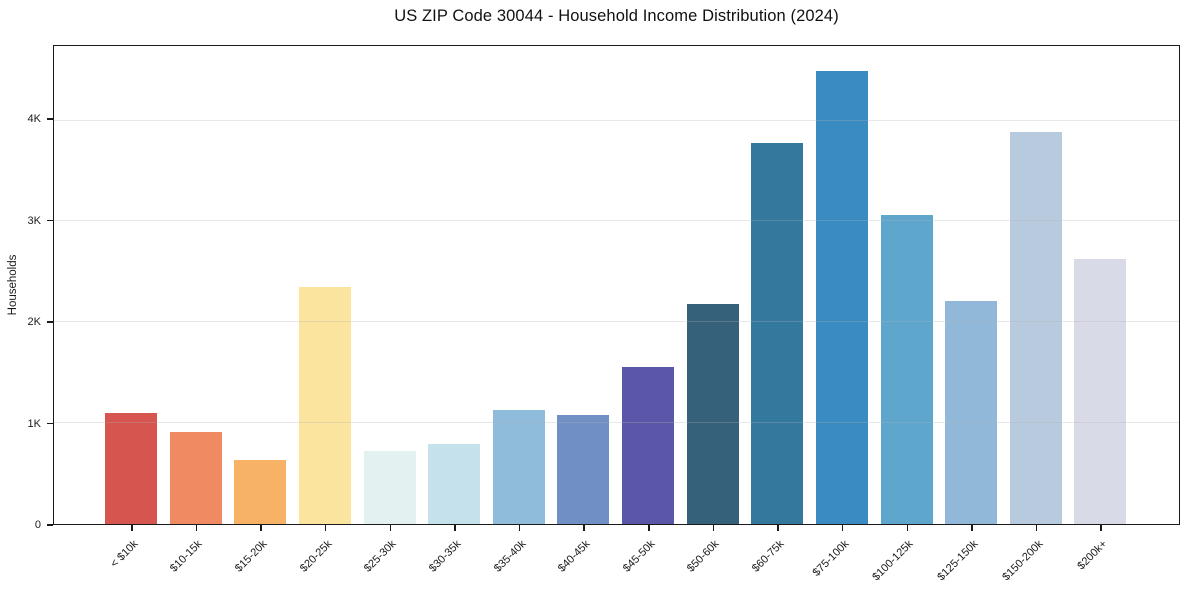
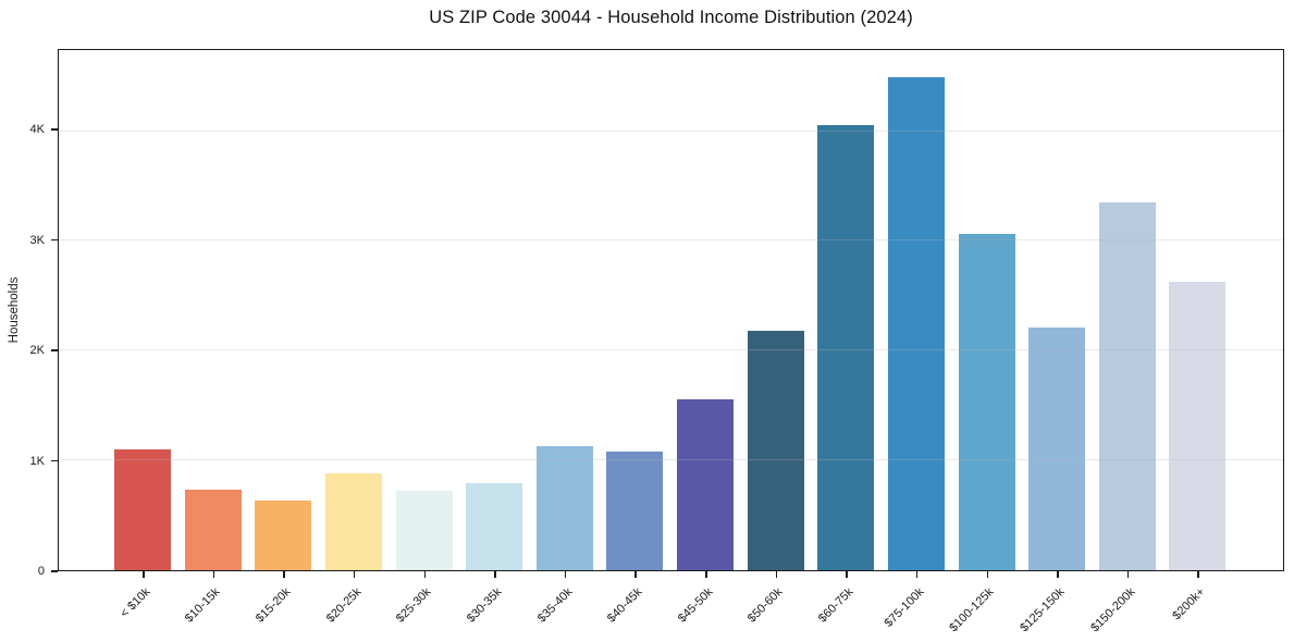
$10-15k: 0.91K -> 0.73K
$20-25k: 2.35K -> 0.88K
$60-75k: 3.78K -> 4.06K
$150-200k: 3.89K -> 3.36K
